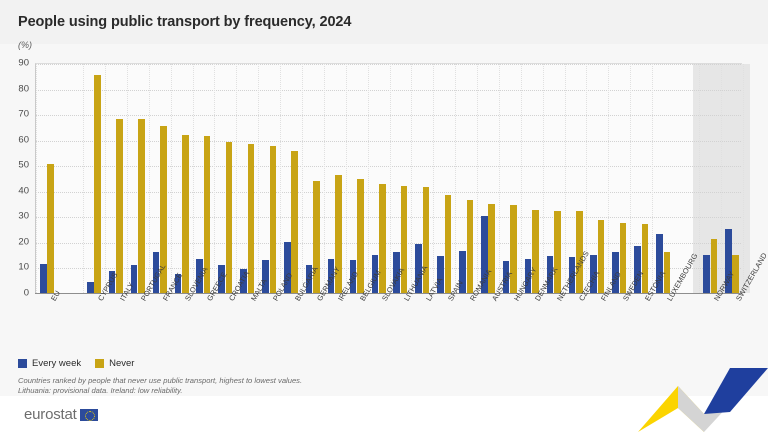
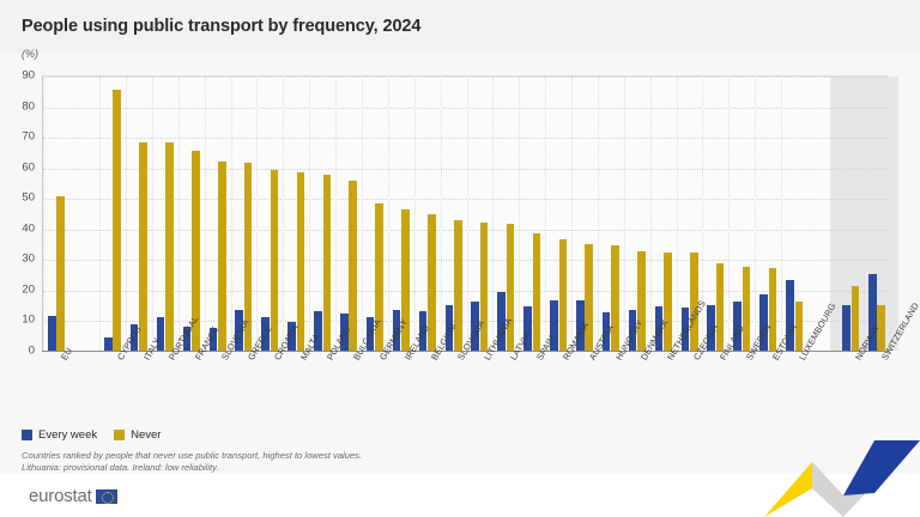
Every week/FRANCE: 16 -> 8
Every week/BULGARIA: 20 -> 12
Never/GERMANY: 44 -> 48
Every week/AUSTRIA: 30 -> 16
